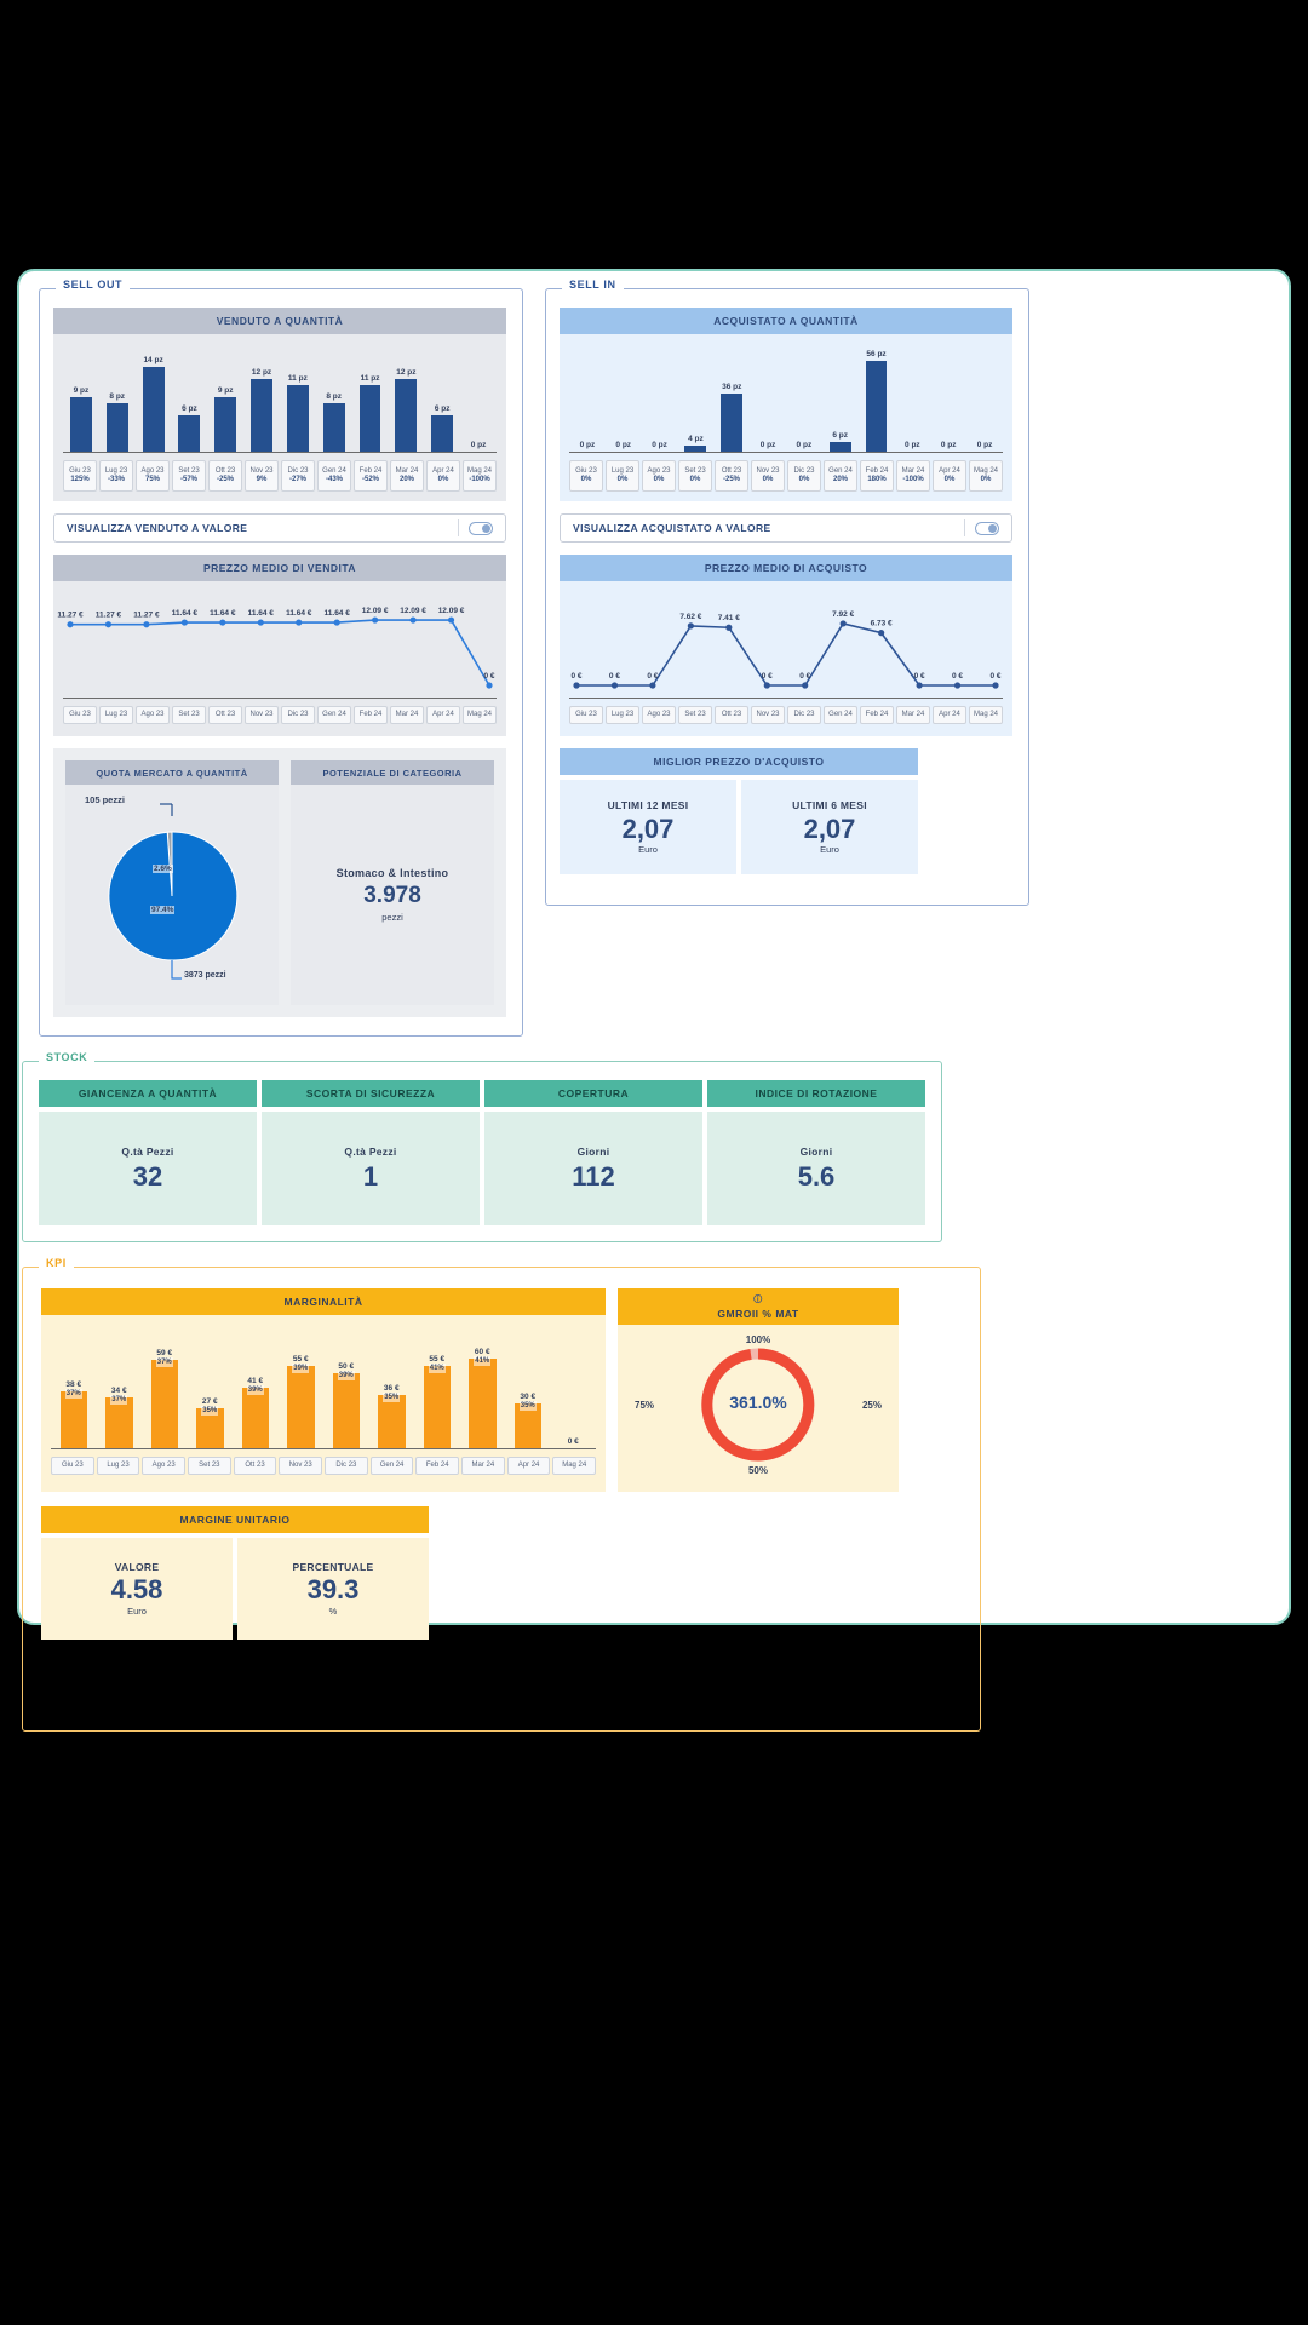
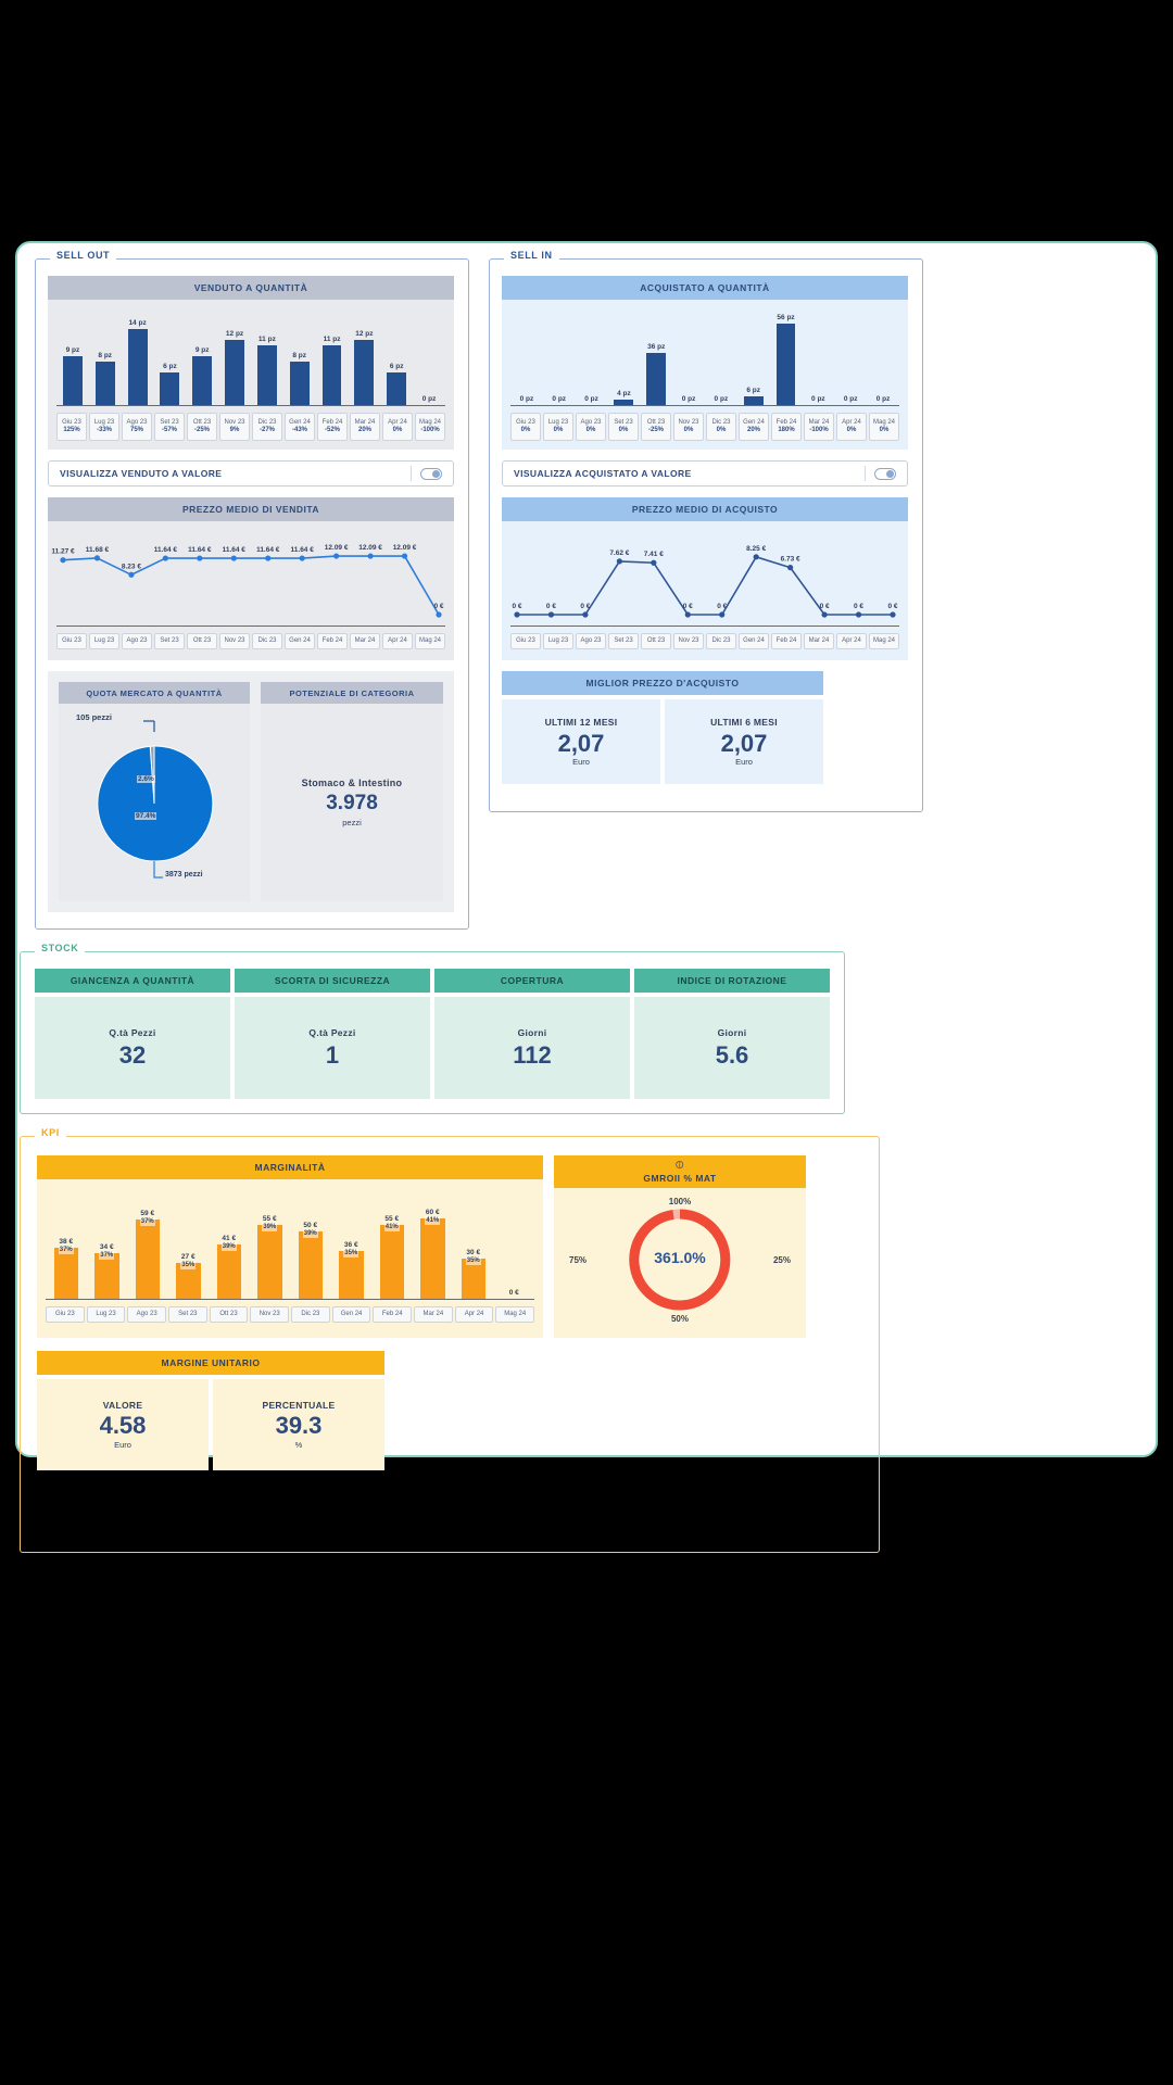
PREZZO MEDIO DI VENDITA/Lug 23: 11.27 -> 11.68
PREZZO MEDIO DI VENDITA/Ago 23: 11.27 -> 8.23
PREZZO MEDIO DI ACQUISTO/Gen 24: 7.92 -> 8.25
